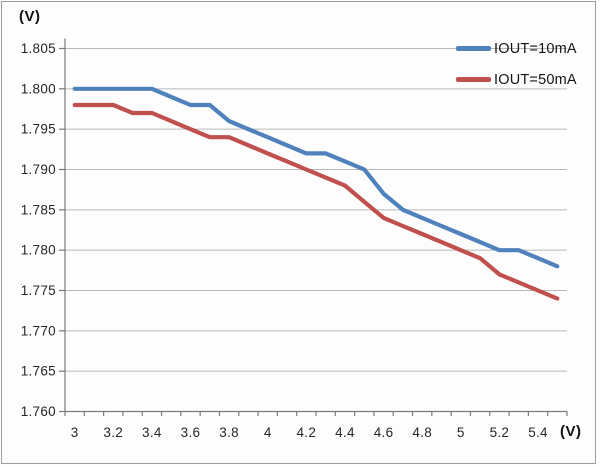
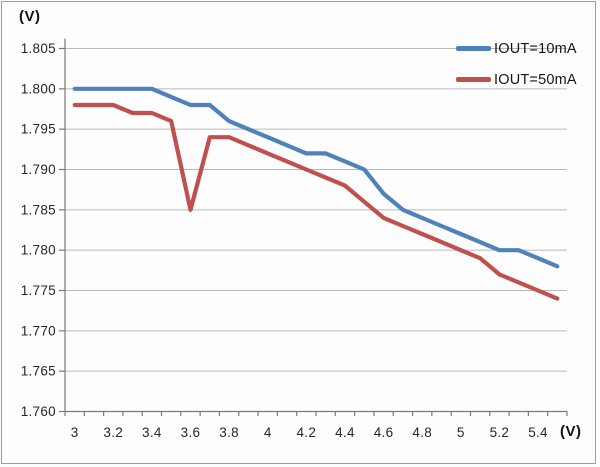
IOUT=50mA/3.6: 1.795 -> 1.785
